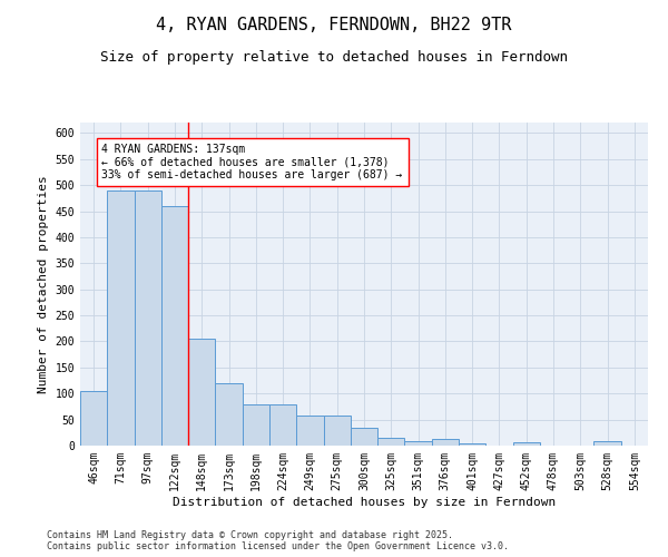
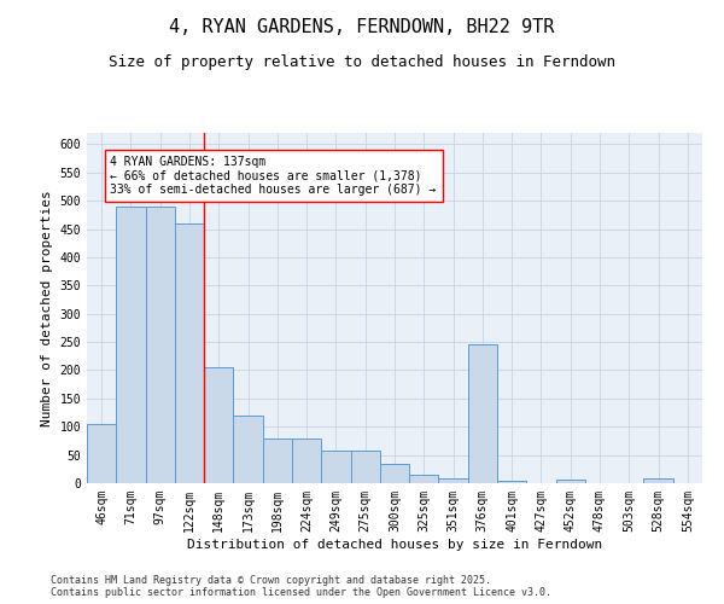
376sqm: 12 -> 245
